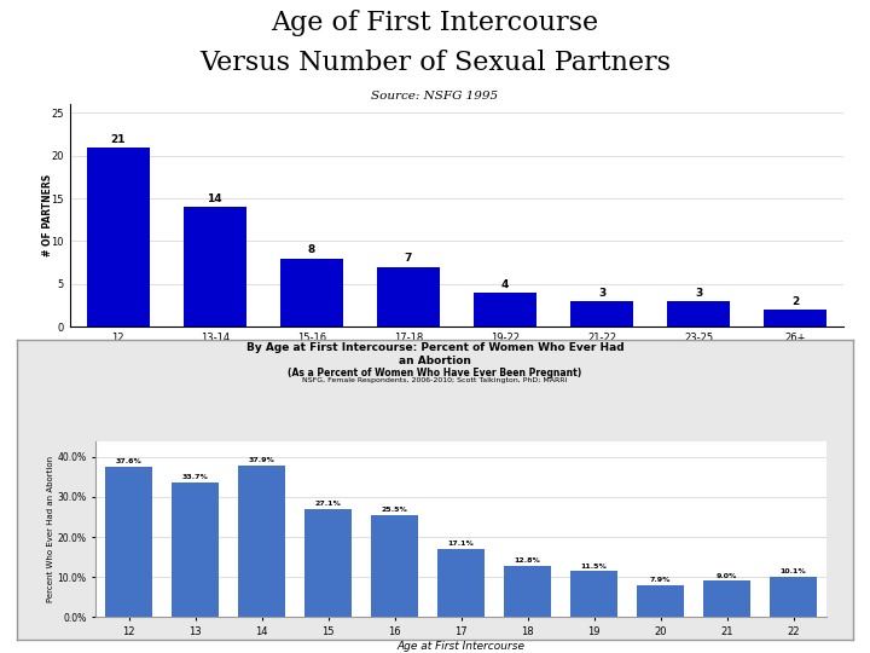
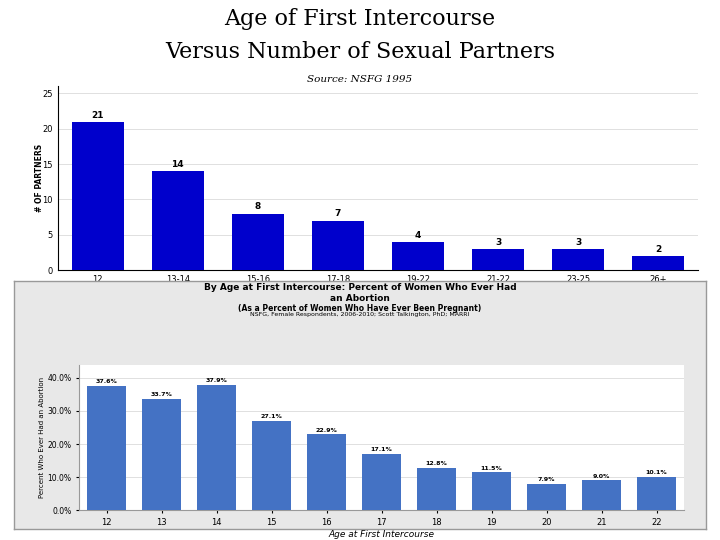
16: 25.5% -> 22.9%
